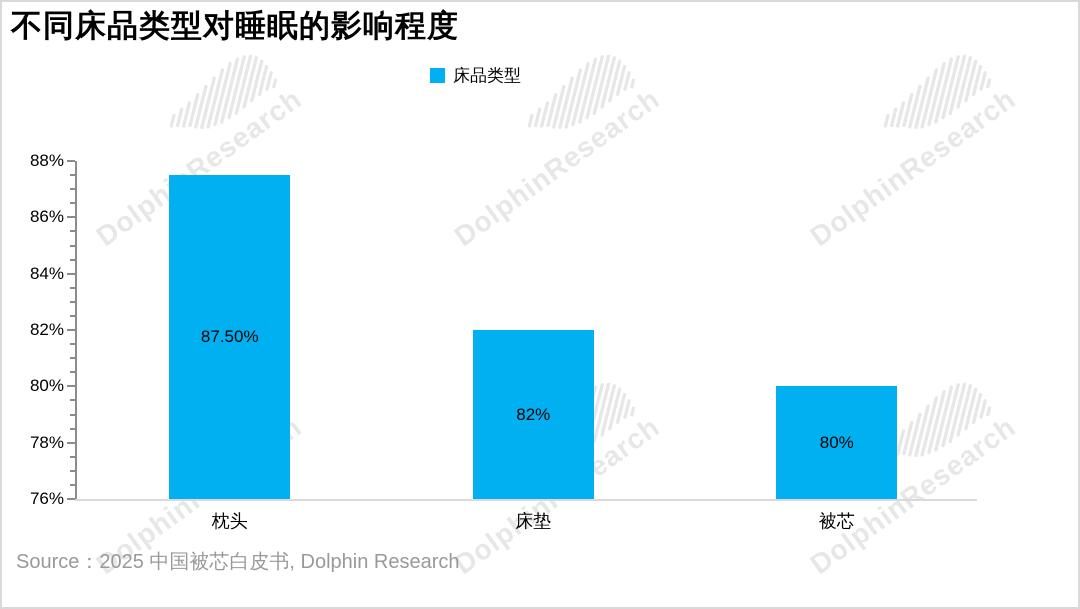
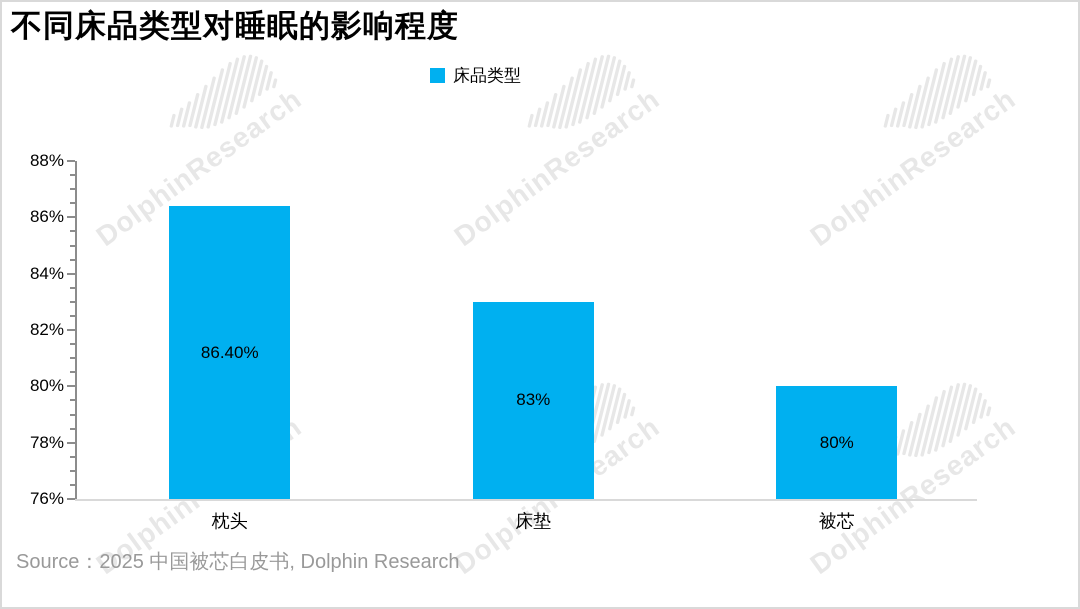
枕头: 87.50% -> 86.40%
床垫: 82% -> 83%
